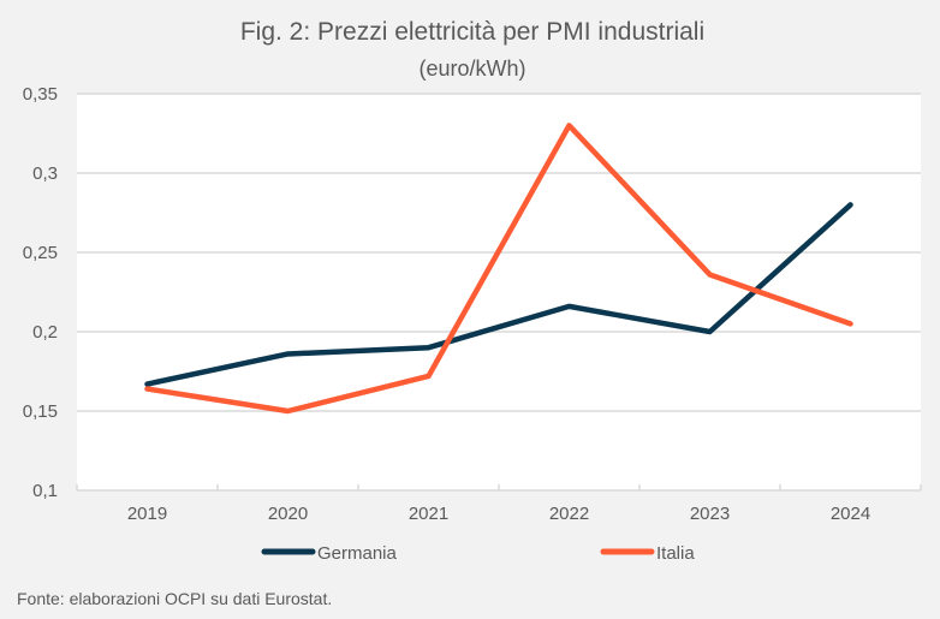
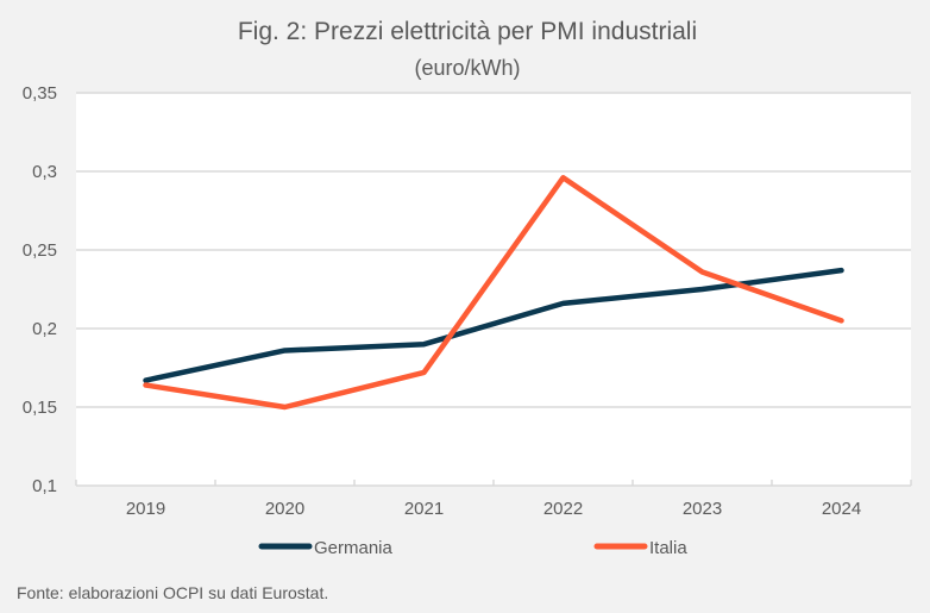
Italia/2022: 0,33 -> 0,30
Germania/2023: 0,20 -> 0,23
Germania/2024: 0,28 -> 0,24
